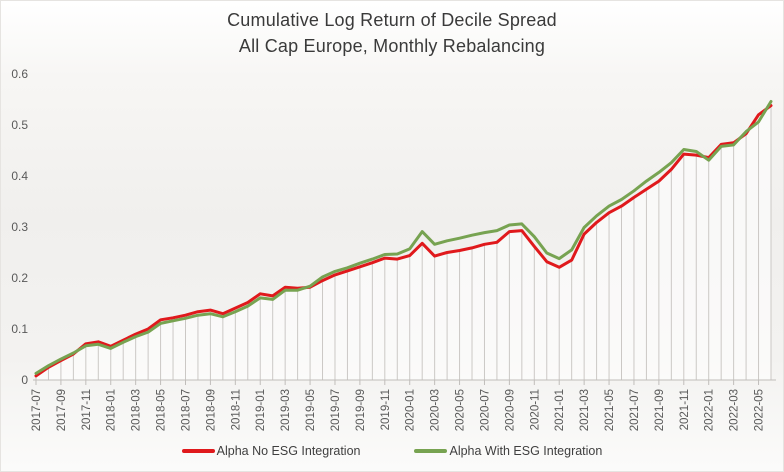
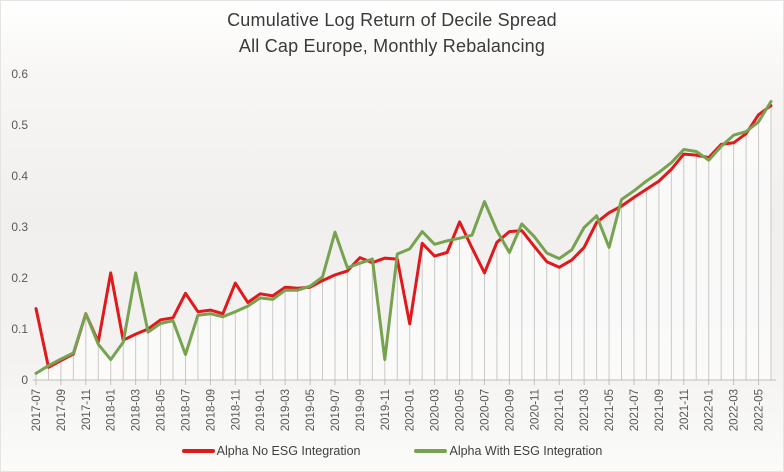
Alpha No ESG Integration/2017-07: 0.01 -> 0.14
Alpha No ESG Integration/2017-11: 0.07 -> 0.13
Alpha With ESG Integration/2017-11: 0.07 -> 0.13
Alpha No ESG Integration/2018-01: 0.07 -> 0.21
Alpha With ESG Integration/2018-01: 0.06 -> 0.04
Alpha With ESG Integration/2018-03: 0.09 -> 0.21
Alpha No ESG Integration/2018-07: 0.13 -> 0.17
Alpha With ESG Integration/2018-07: 0.12 -> 0.05
Alpha No ESG Integration/2018-11: 0.14 -> 0.19
Alpha With ESG Integration/2019-07: 0.21 -> 0.29
Alpha No ESG Integration/2019-09: 0.22 -> 0.24
Alpha With ESG Integration/2019-11: 0.25 -> 0.04
Alpha No ESG Integration/2020-01: 0.24 -> 0.11
Alpha No ESG Integration/2020-05: 0.25 -> 0.31
Alpha No ESG Integration/2020-07: 0.27 -> 0.21
Alpha With ESG Integration/2020-07: 0.29 -> 0.35
Alpha With ESG Integration/2020-09: 0.30 -> 0.25
Alpha No ESG Integration/2021-03: 0.29 -> 0.26
Alpha With ESG Integration/2021-05: 0.34 -> 0.26
Alpha With ESG Integration/2022-03: 0.46 -> 0.48
